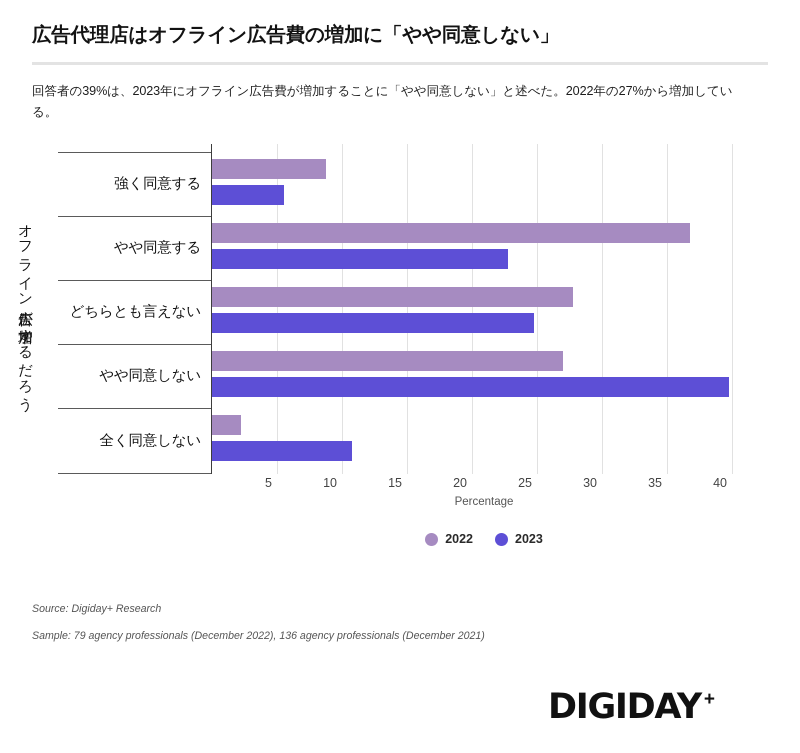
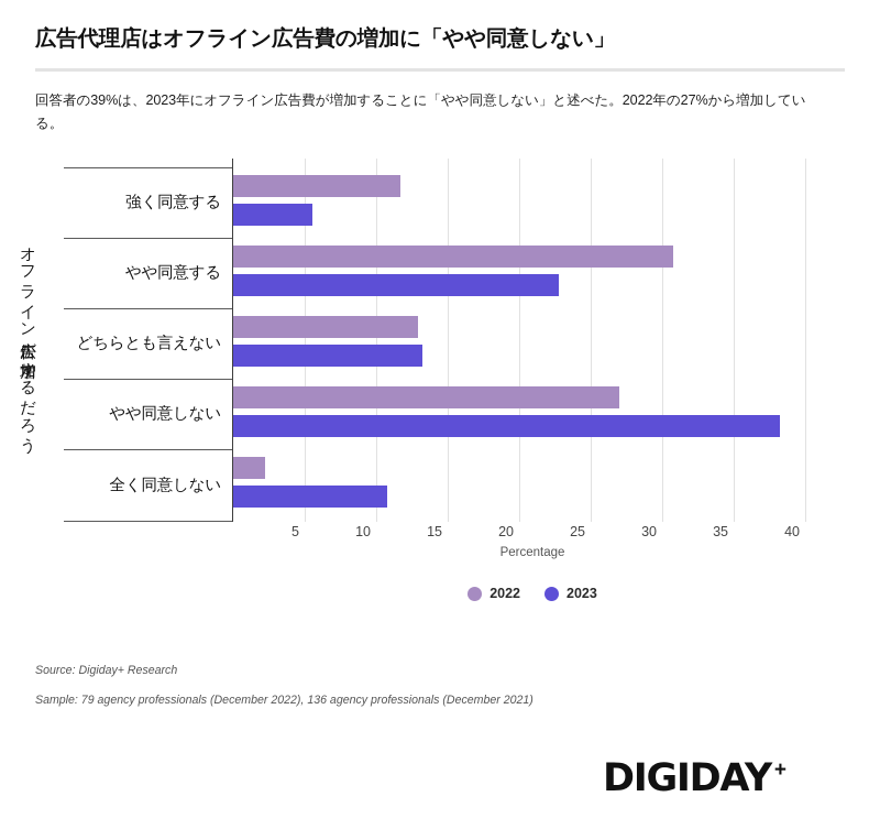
2022/強く同意する: 8.8 -> 11.7
2022/やや同意する: 36.8 -> 30.8
2022/どちらとも言えない: 27.8 -> 12.9
2023/どちらとも言えない: 24.8 -> 13.2
2023/やや同意しない: 39.8 -> 38.2
